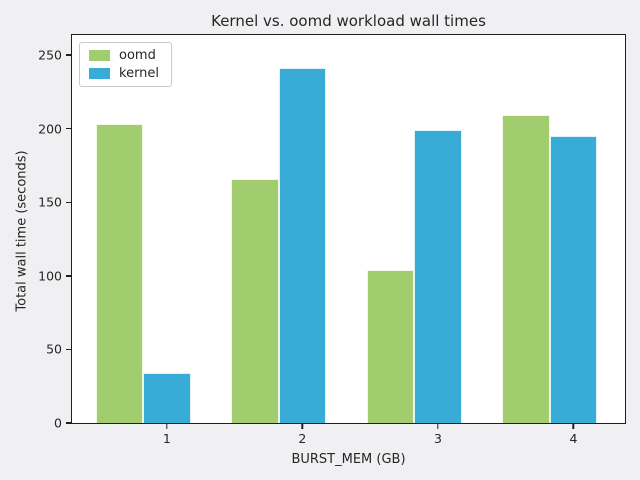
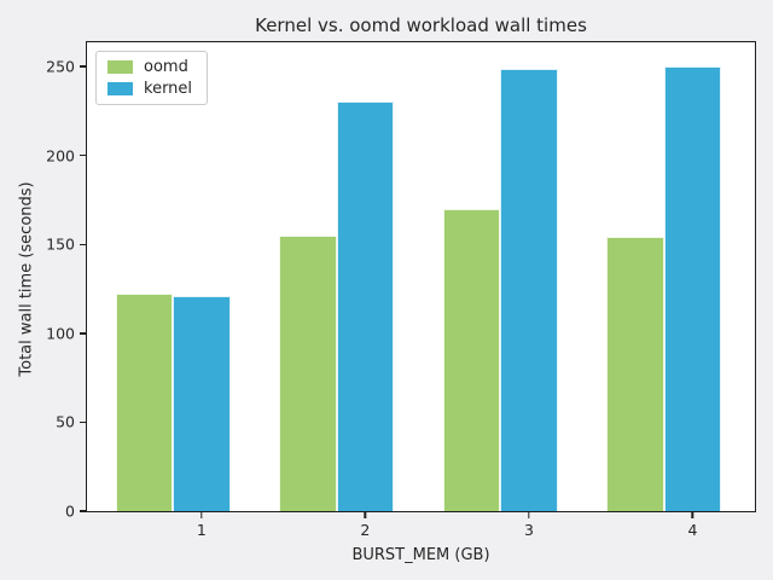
oomd/1: 203 -> 122
kernel/1: 34 -> 121
oomd/2: 166 -> 155
kernel/2: 241 -> 230
oomd/3: 104 -> 170
kernel/3: 199 -> 249
oomd/4: 209 -> 154
kernel/4: 195 -> 250
